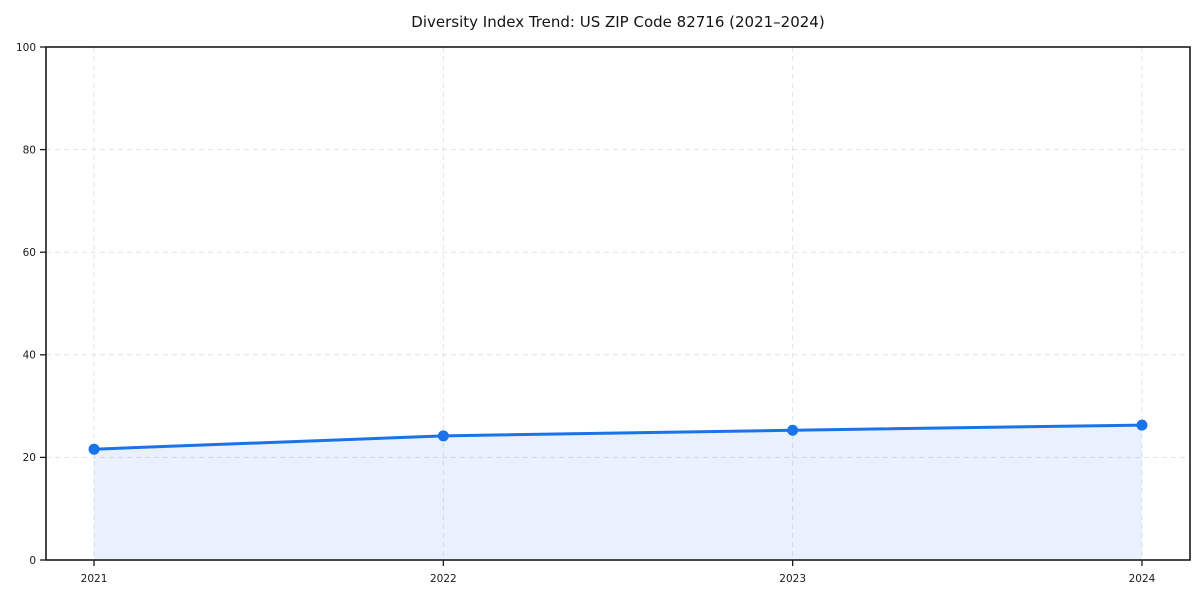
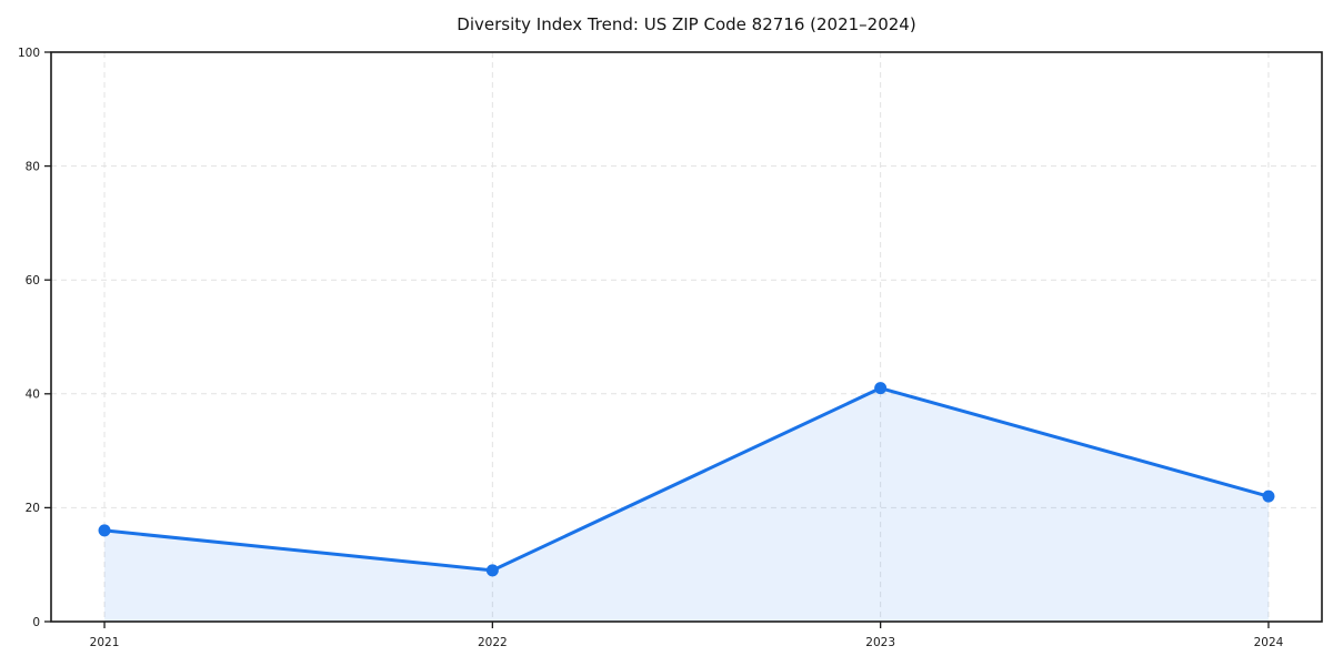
2021: 22 -> 16
2022: 24 -> 9
2023: 25 -> 41
2024: 26 -> 22
